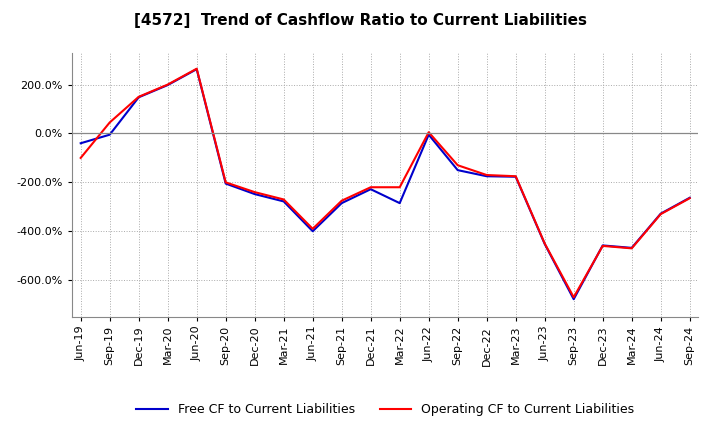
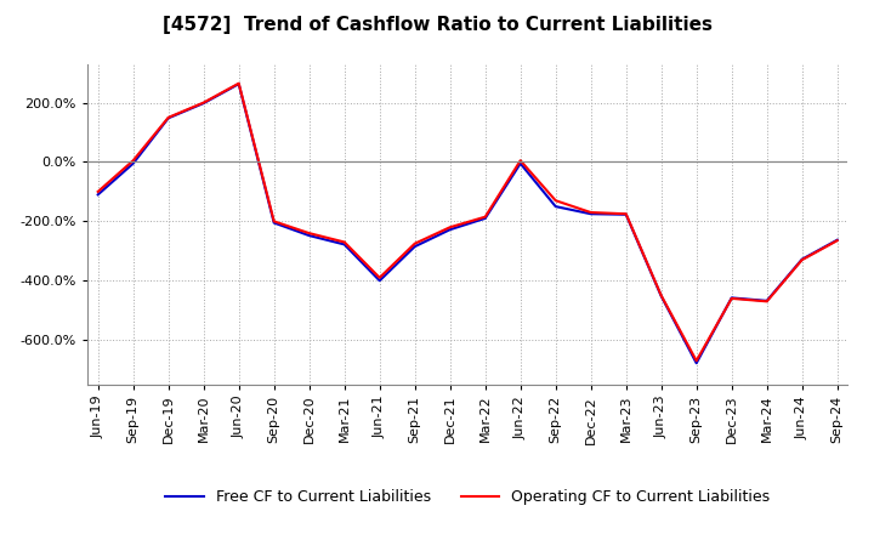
Free CF to Current Liabilities/Jun-19: -40% -> -110%
Operating CF to Current Liabilities/Sep-19: 45% -> 5%
Operating CF to Current Liabilities/Mar-22: -220% -> -185%
Free CF to Current Liabilities/Mar-22: -285% -> -190%
